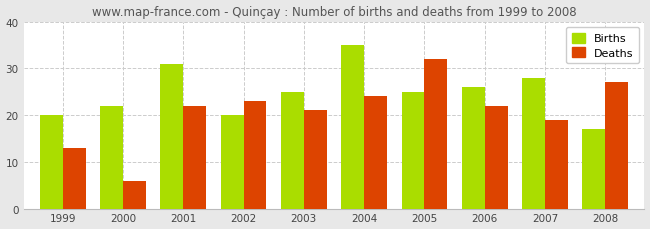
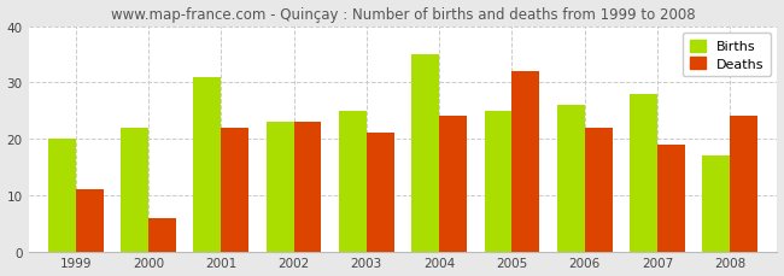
Deaths/1999: 13 -> 11
Births/2002: 20 -> 23
Deaths/2008: 27 -> 24
